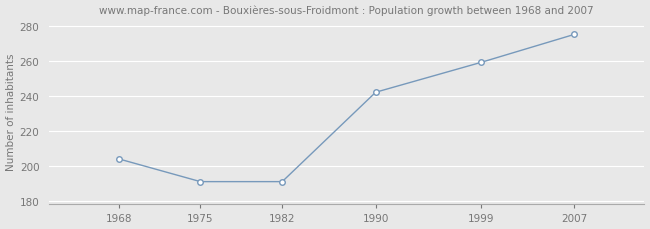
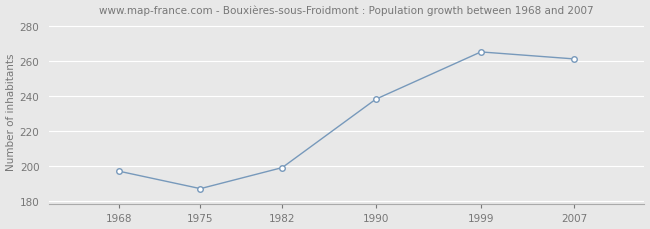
1968: 204 -> 197
1975: 191 -> 187
1982: 191 -> 199
1990: 242 -> 238
1999: 259 -> 265
2007: 275 -> 261
